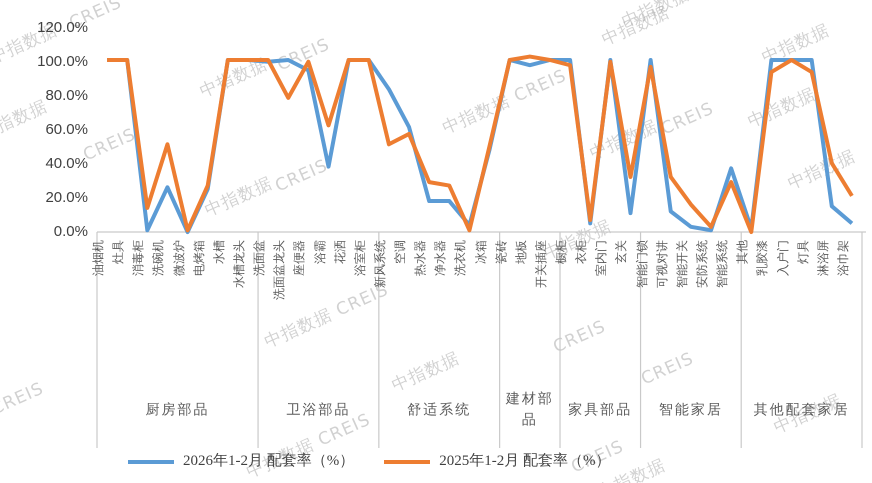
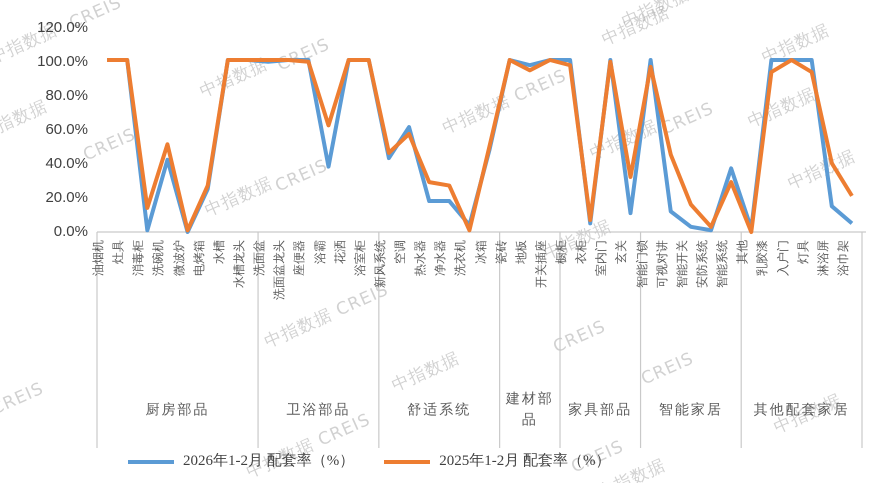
2026年1-2月 配套率（%）/洗碗机: 26% -> 42%
2025年1-2月 配套率（%）/洗面盆龙头: 78% -> 100%
2026年1-2月 配套率（%）/座便器: 94% -> 100%
2026年1-2月 配套率（%）/新风系统: 83% -> 43%
2025年1-2月 配套率（%）/新风系统: 51% -> 46%
2025年1-2月 配套率（%）/地板: 102% -> 94%
2025年1-2月 配套率（%）/可视对讲: 32% -> 45%
